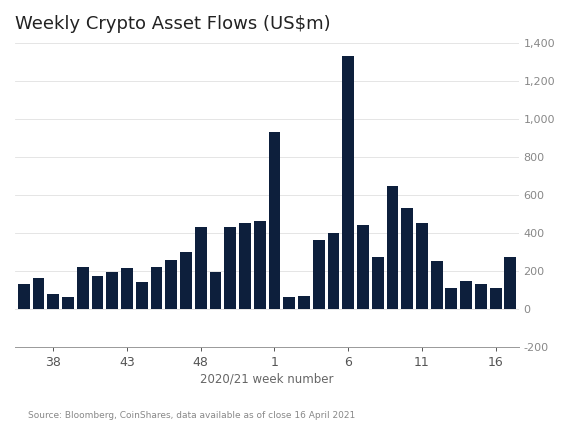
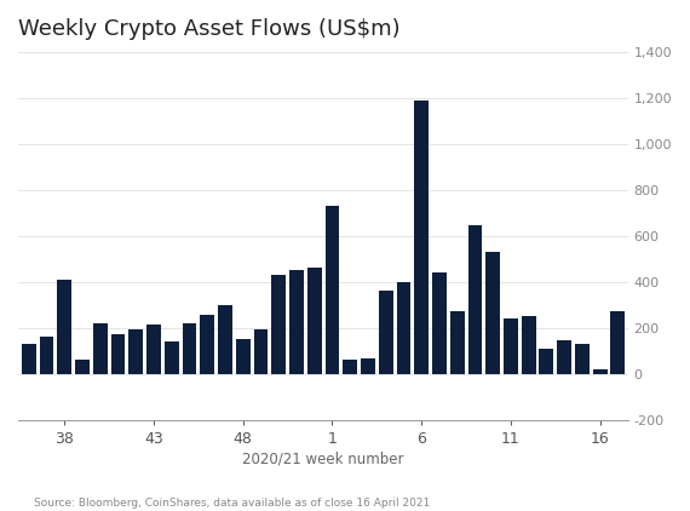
38: 80 -> 410
48: 430 -> 150
1: 930 -> 730
6: 1,330 -> 1,190
11: 450 -> 240
16: 110 -> 20
